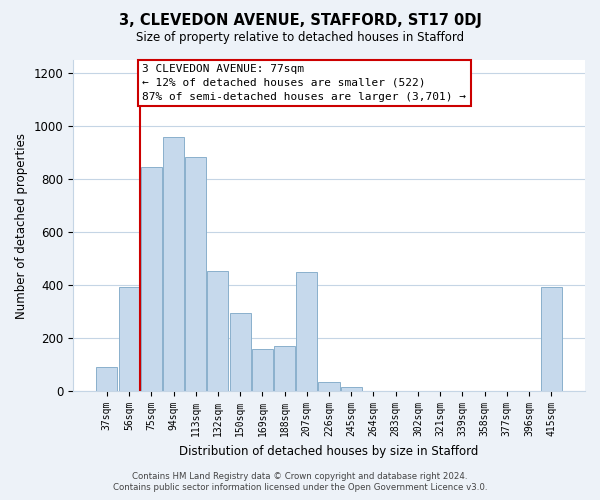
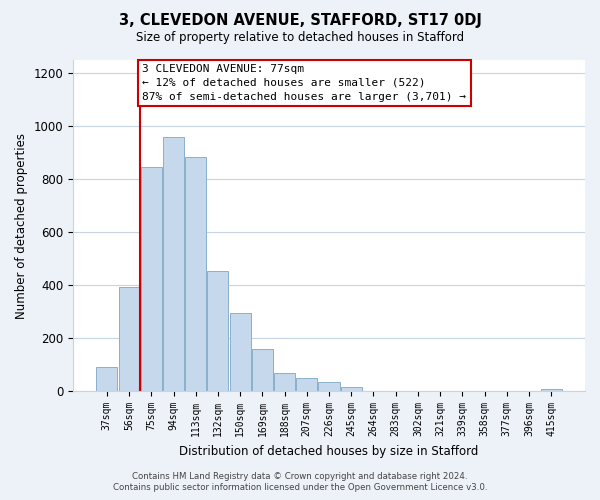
188sqm: 170 -> 70
207sqm: 450 -> 50
415sqm: 395 -> 10
